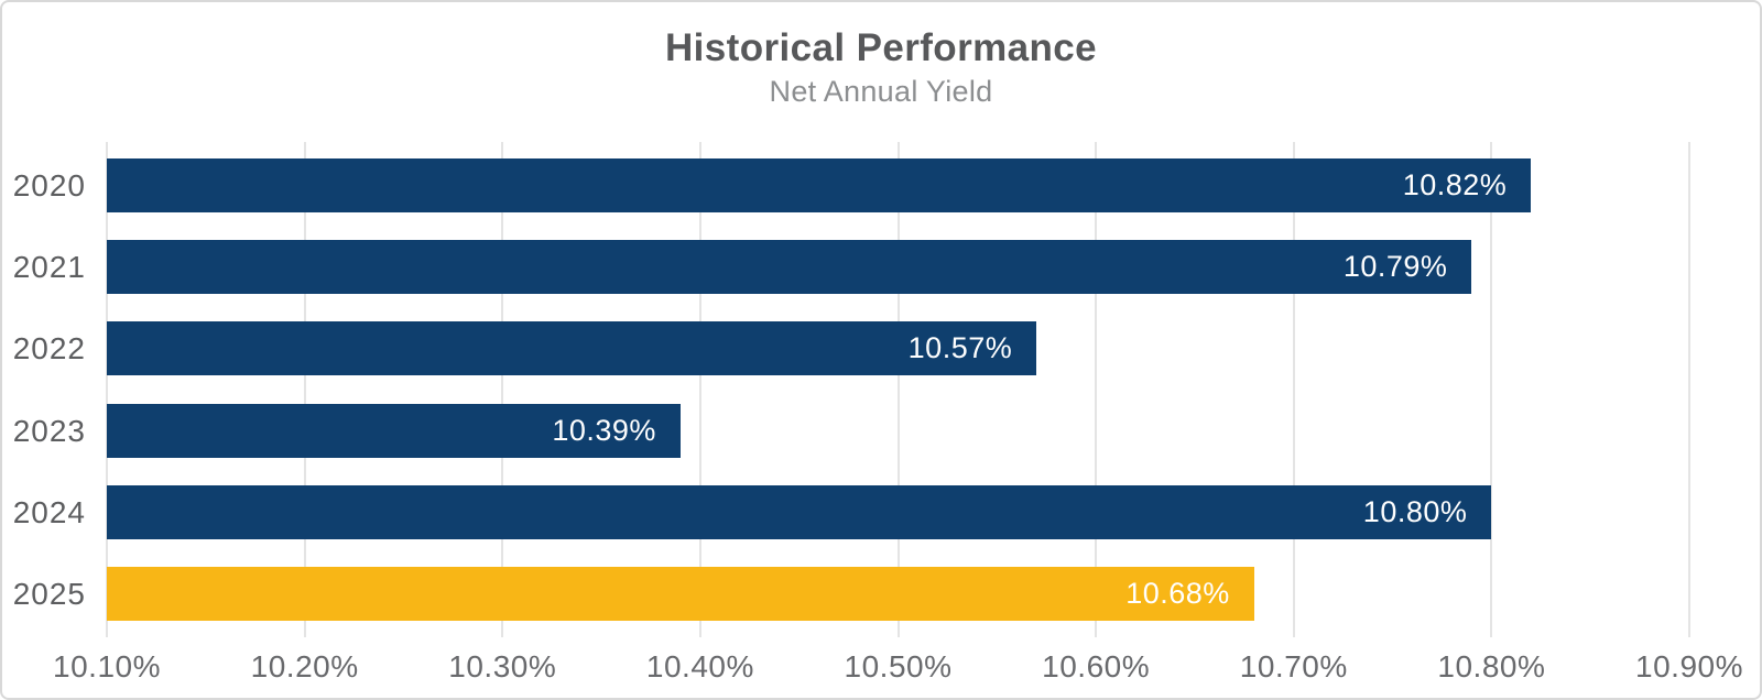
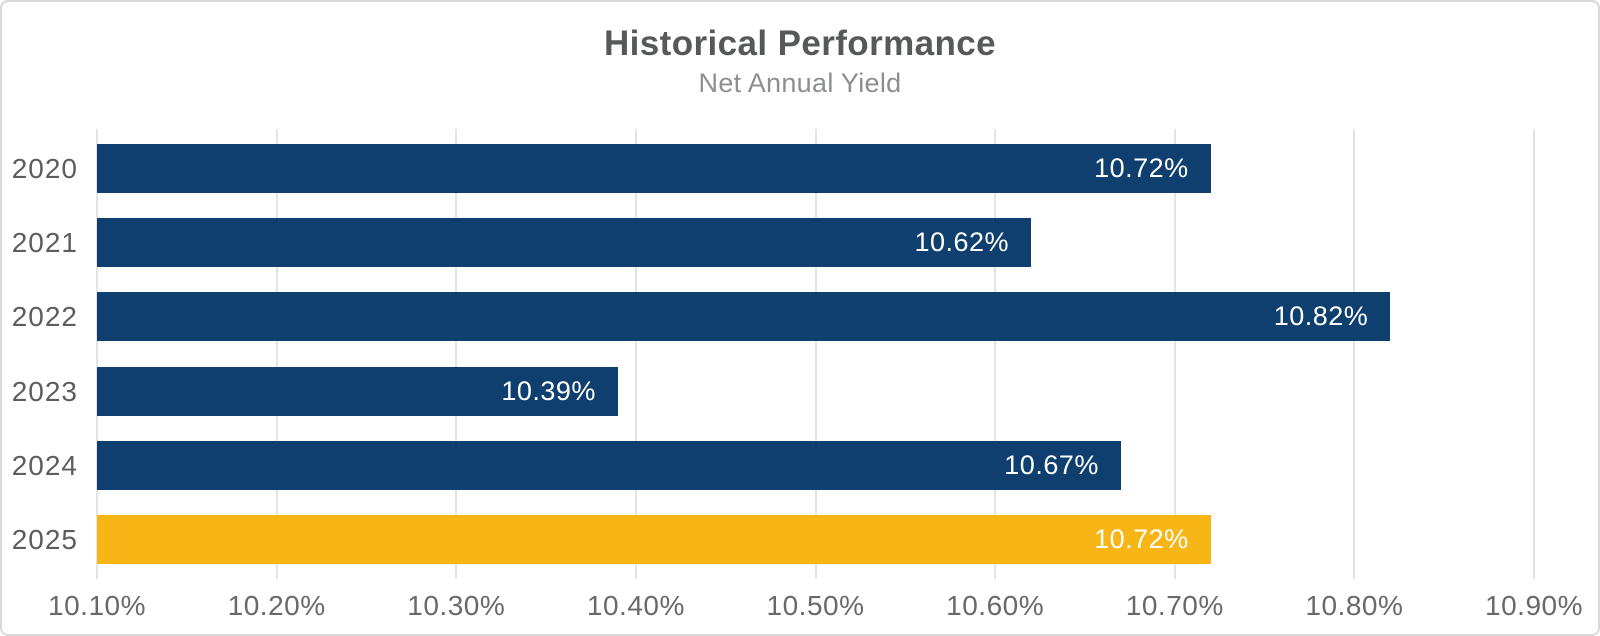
2020: 10.82% -> 10.72%
2021: 10.79% -> 10.62%
2022: 10.57% -> 10.82%
2024: 10.80% -> 10.67%
2025: 10.68% -> 10.72%
